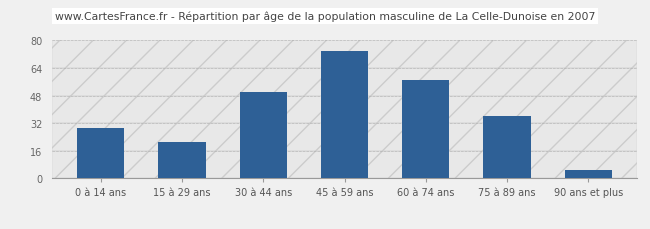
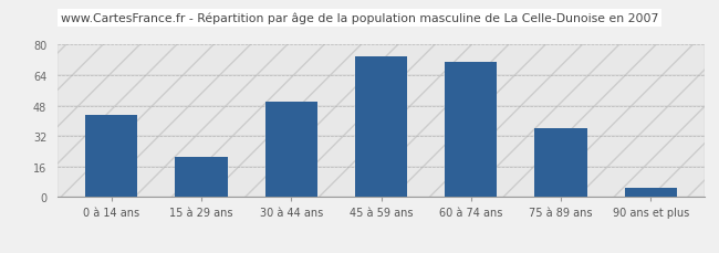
0 à 14 ans: 29 -> 43
60 à 74 ans: 57 -> 71
